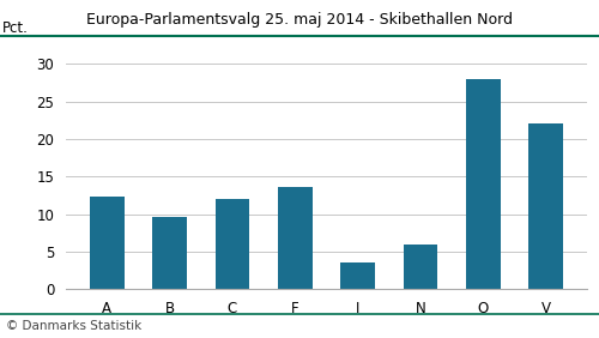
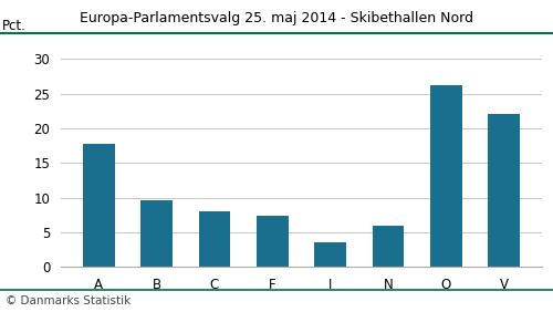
A: 12.4 -> 17.8
C: 12.0 -> 8.0
F: 13.6 -> 7.3
O: 28.0 -> 26.3
